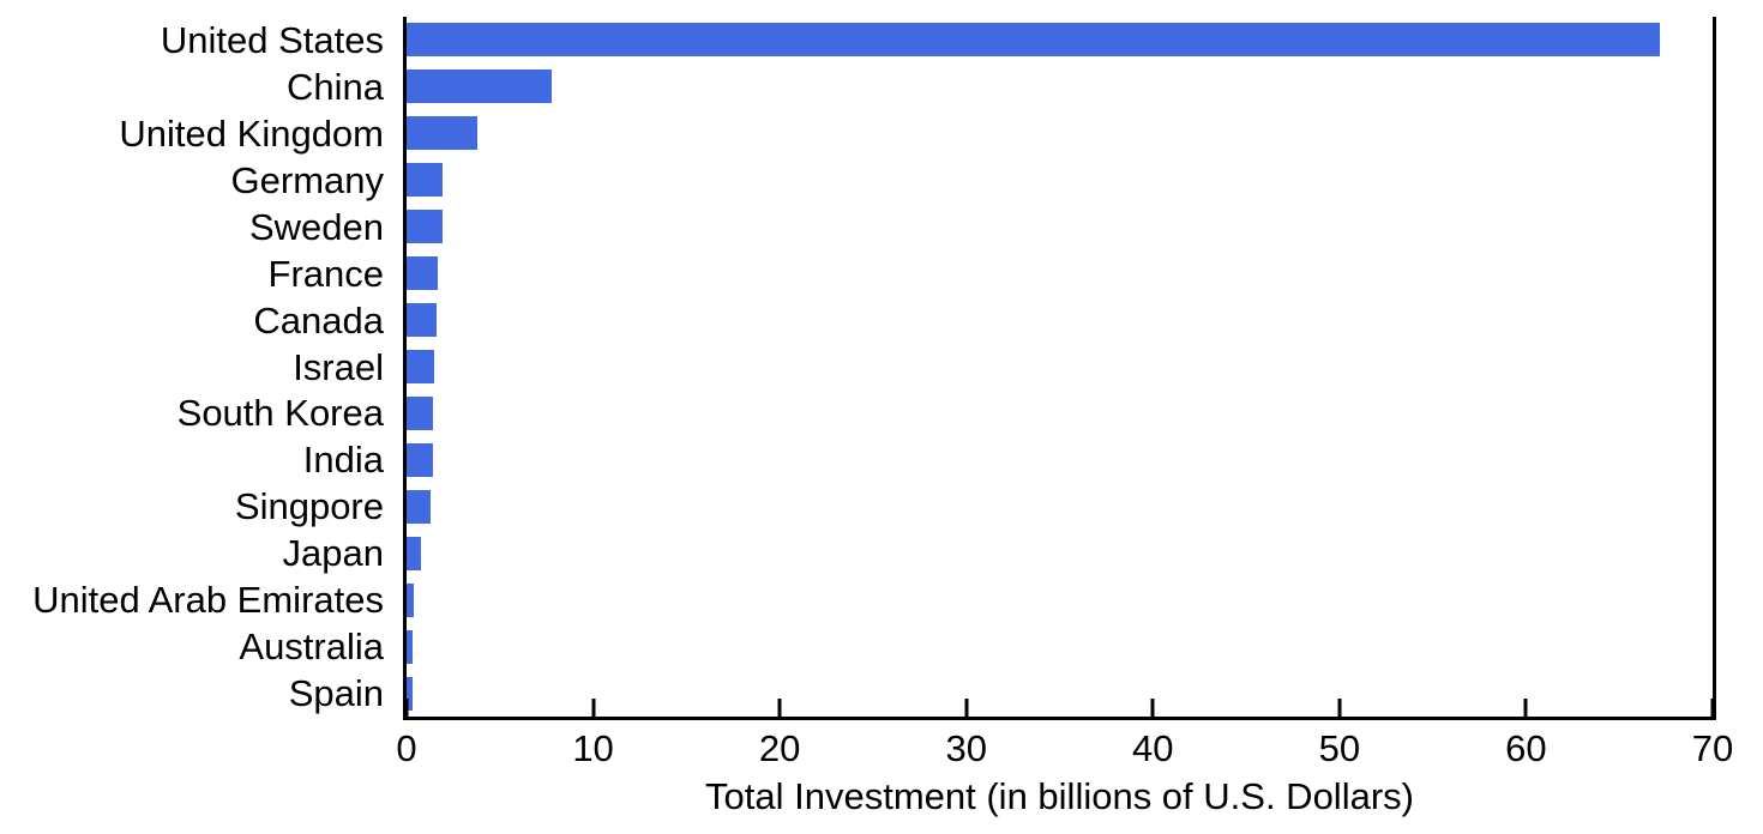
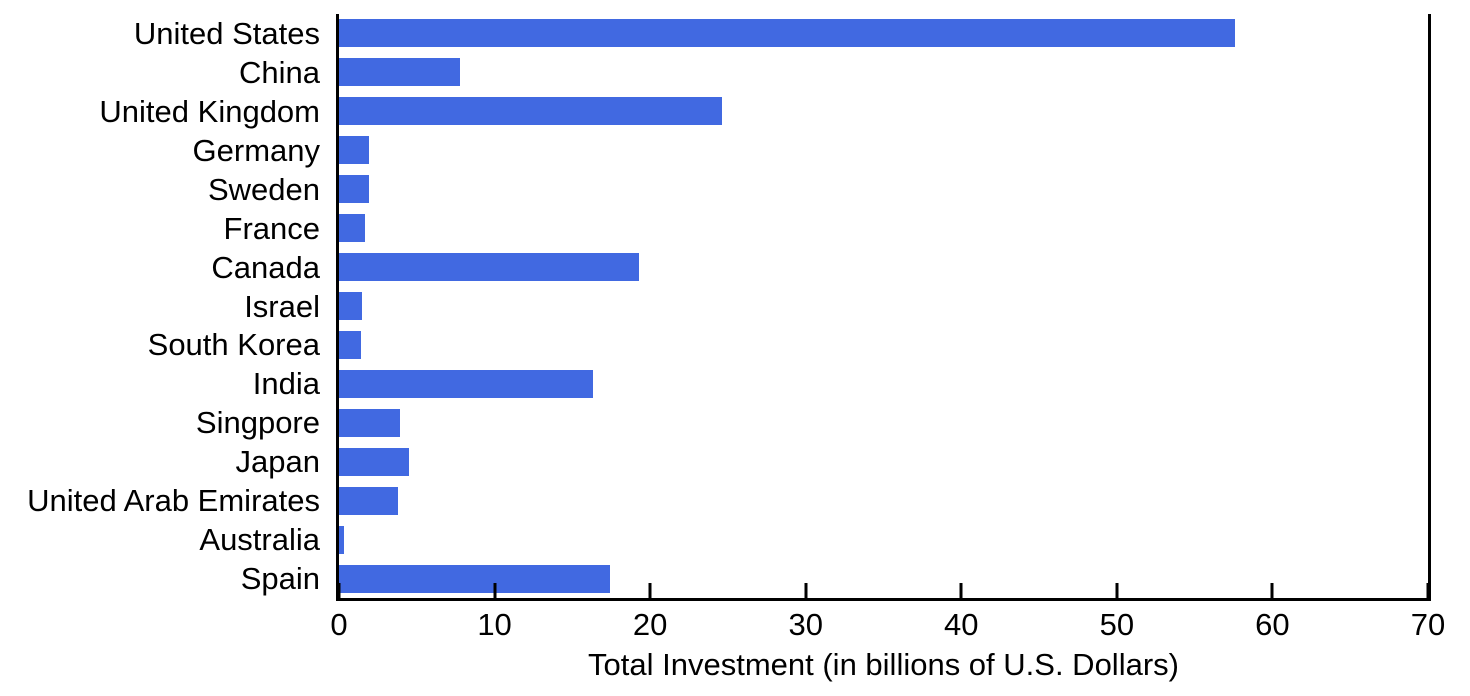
United States: 67.2 -> 57.6
United Kingdom: 3.8 -> 24.6
Canada: 1.6 -> 19.3
India: 1.4 -> 16.3
Singpore: 1.3 -> 3.9
Japan: 0.8 -> 4.5
United Arab Emirates: 0.4 -> 3.8
Spain: 0.3 -> 17.4
